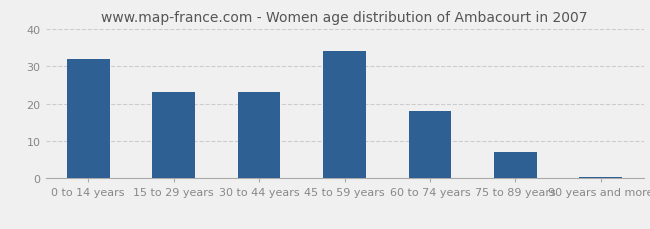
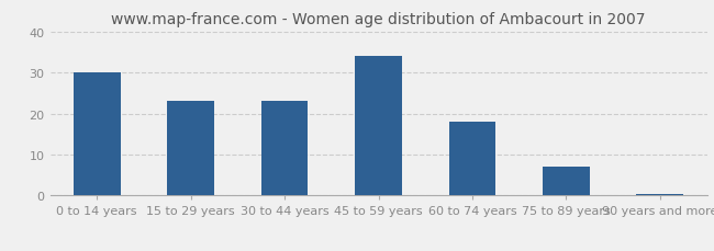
0 to 14 years: 32.0 -> 30.0
